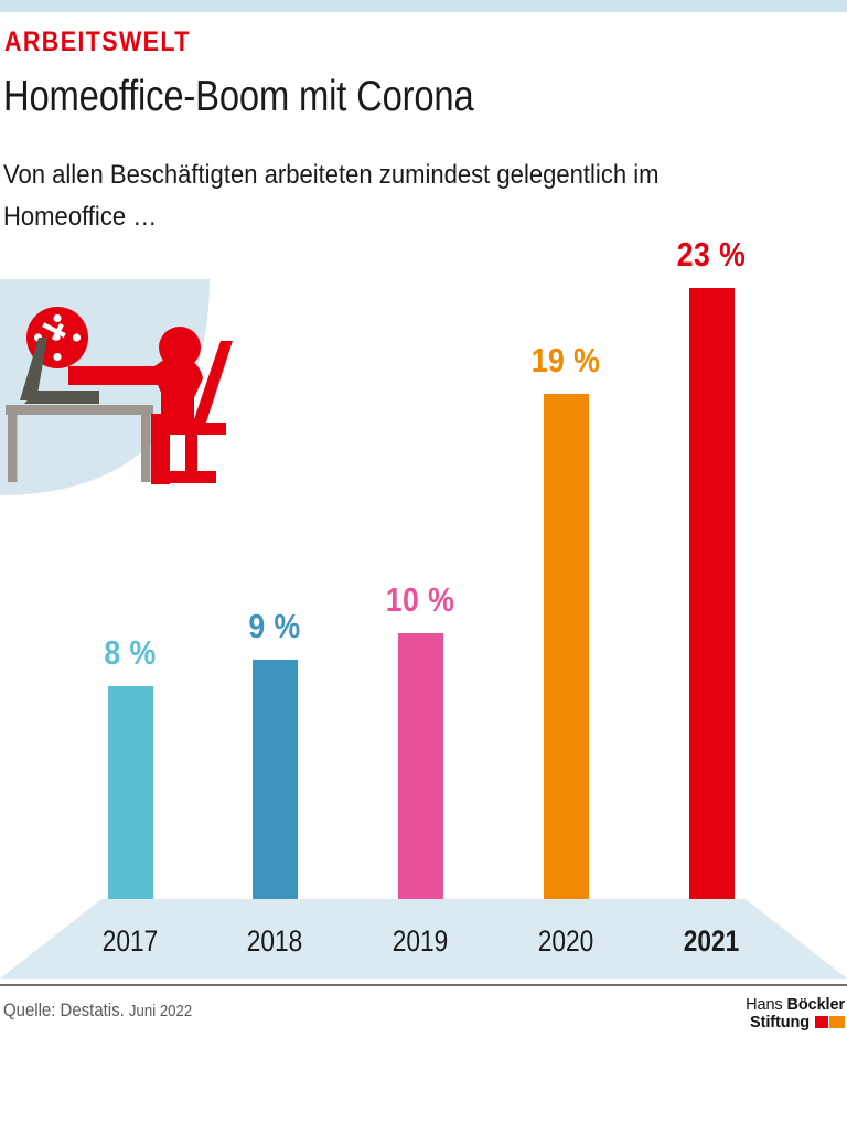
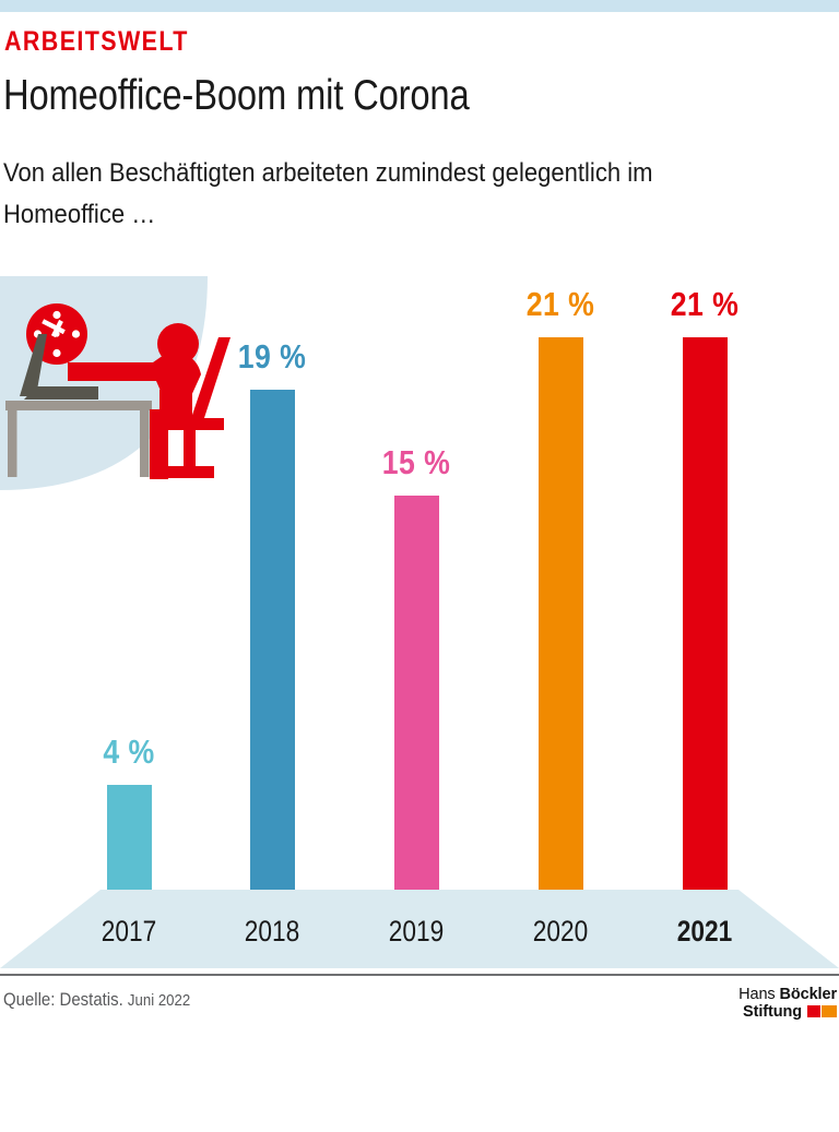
2017: 8 -> 4
2018: 9 -> 19
2019: 10 -> 15
2020: 19 -> 21
2021: 23 -> 21
